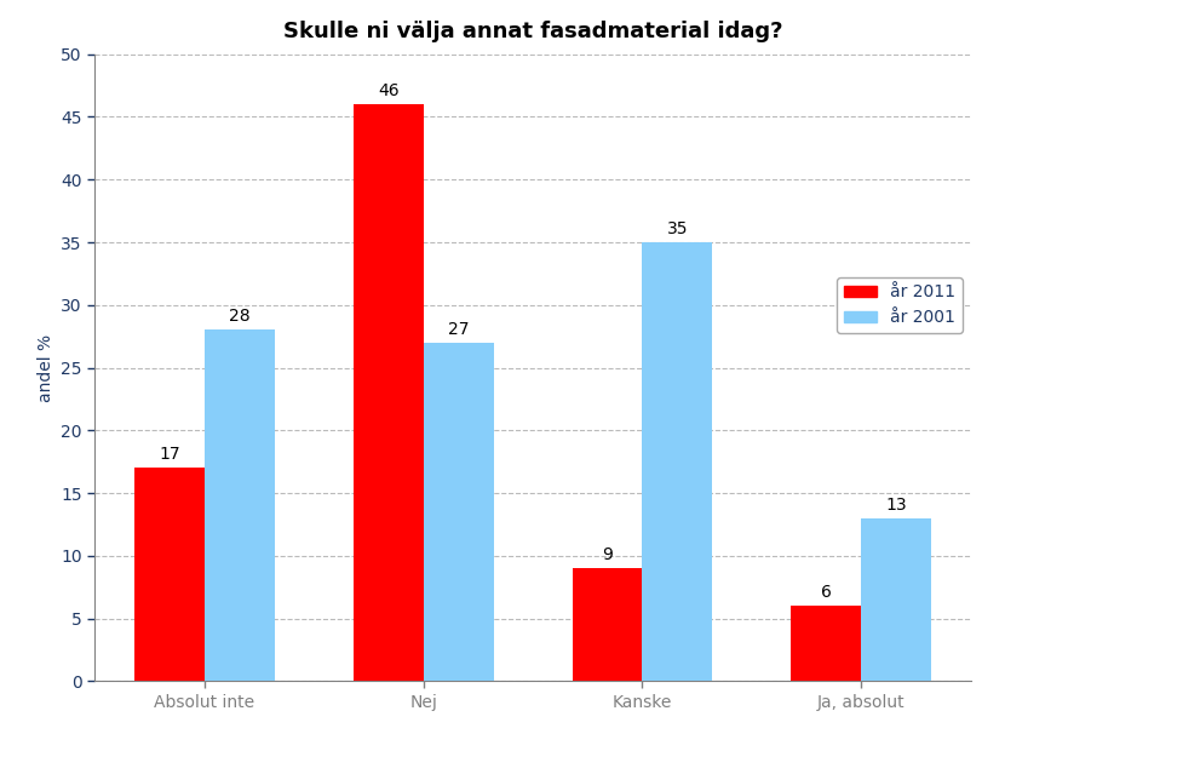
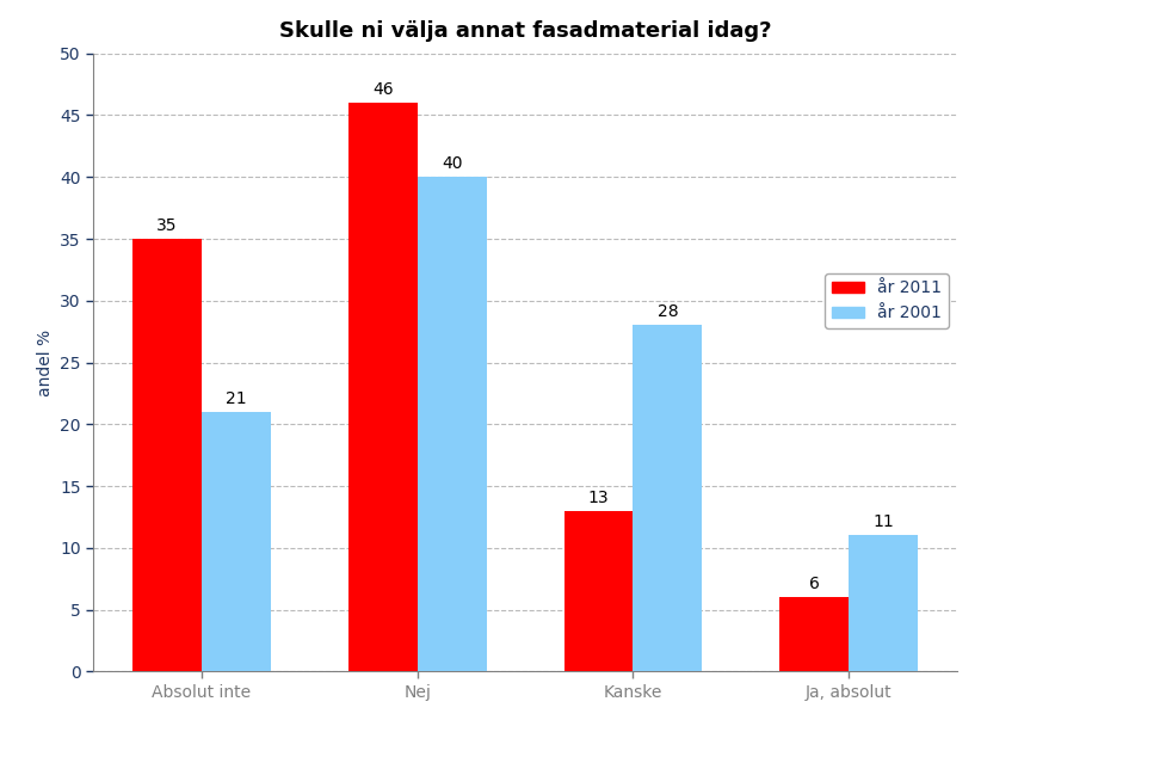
år 2011/Absolut inte: 17 -> 35
år 2001/Absolut inte: 28 -> 21
år 2001/Nej: 27 -> 40
år 2011/Kanske: 9 -> 13
år 2001/Kanske: 35 -> 28
år 2001/Ja, absolut: 13 -> 11
